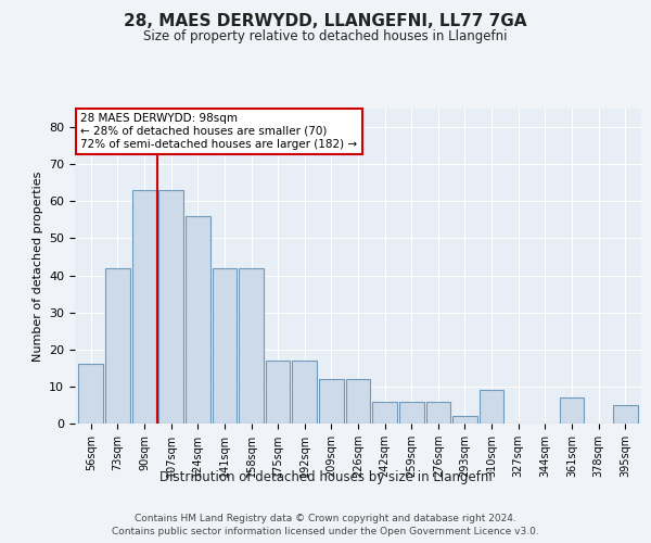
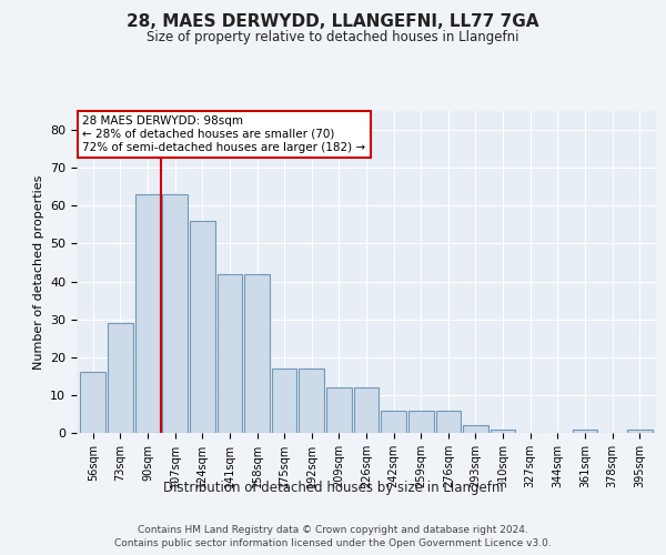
73sqm: 42 -> 29
310sqm: 9 -> 1
361sqm: 7 -> 1
395sqm: 5 -> 1
